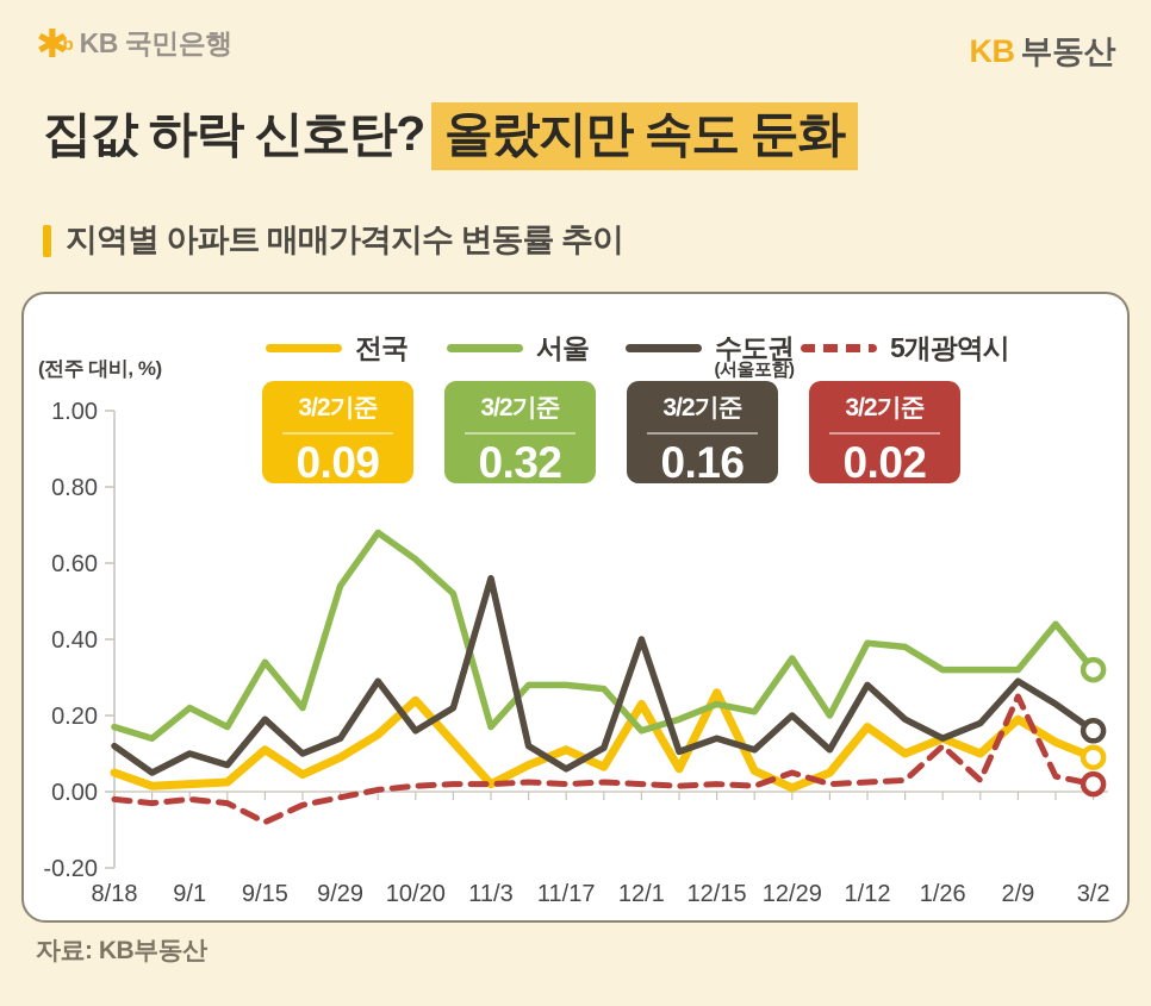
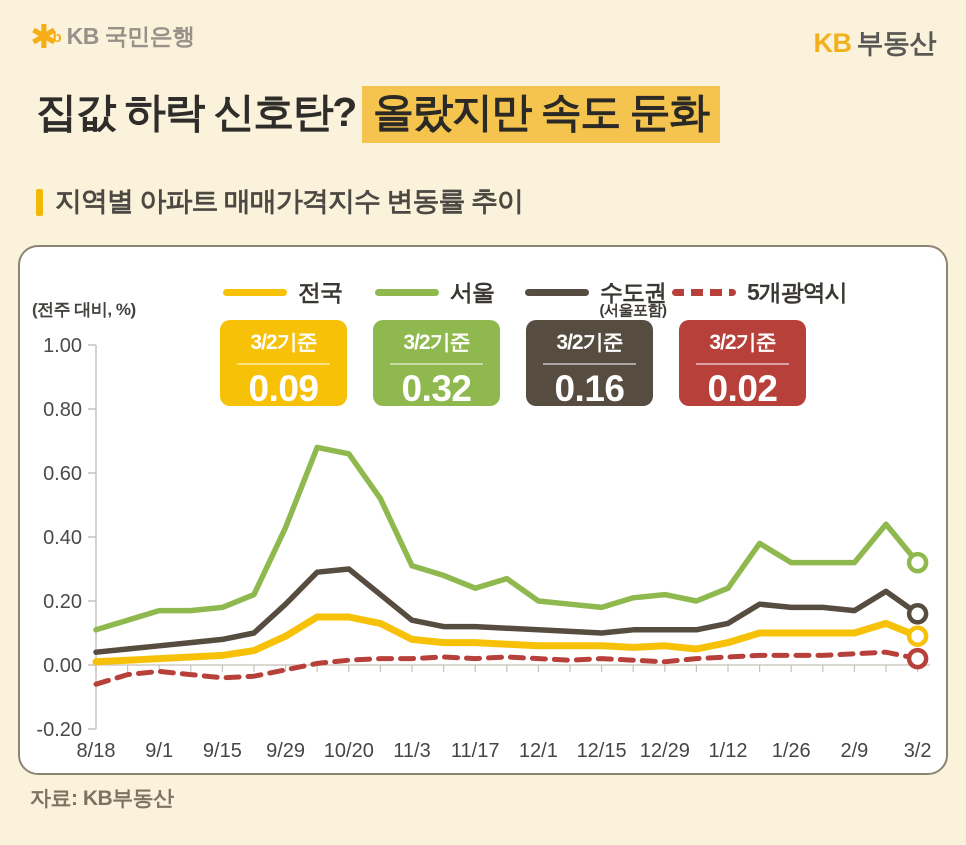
전국/8/18: 0.05 -> 0.01
서울/8/18: 0.17 -> 0.11
수도권/8/18: 0.12 -> 0.04
5개광역시/8/18: -0.02 -> -0.06
서울/9/1: 0.22 -> 0.17
수도권/9/1: 0.10 -> 0.06
전국/9/15: 0.11 -> 0.03
서울/9/15: 0.34 -> 0.18
수도권/9/15: 0.19 -> 0.08
5개광역시/9/15: -0.08 -> -0.04
서울/9/29: 0.54 -> 0.43
수도권/9/29: 0.14 -> 0.19
전국/10/20: 0.24 -> 0.15
서울/10/20: 0.61 -> 0.66
수도권/10/20: 0.16 -> 0.30
전국/11/3: 0.02 -> 0.08
서울/11/3: 0.17 -> 0.31
수도권/11/3: 0.56 -> 0.14
전국/11/17: 0.11 -> 0.07
서울/11/17: 0.28 -> 0.24
수도권/11/17: 0.06 -> 0.12
전국/12/1: 0.23 -> 0.06
서울/12/1: 0.16 -> 0.20
수도권/12/1: 0.40 -> 0.11
전국/12/15: 0.26 -> 0.06
서울/12/15: 0.23 -> 0.18
수도권/12/15: 0.14 -> 0.10
전국/12/29: 0.01 -> 0.06
서울/12/29: 0.35 -> 0.22
수도권/12/29: 0.20 -> 0.11
5개광역시/12/29: 0.05 -> 0.01
전국/1/12: 0.17 -> 0.07
서울/1/12: 0.39 -> 0.24
수도권/1/12: 0.28 -> 0.13
전국/1/26: 0.14 -> 0.10
수도권/1/26: 0.14 -> 0.18
5개광역시/1/26: 0.12 -> 0.03
전국/2/9: 0.19 -> 0.10
수도권/2/9: 0.29 -> 0.17
5개광역시/2/9: 0.25 -> 0.04
